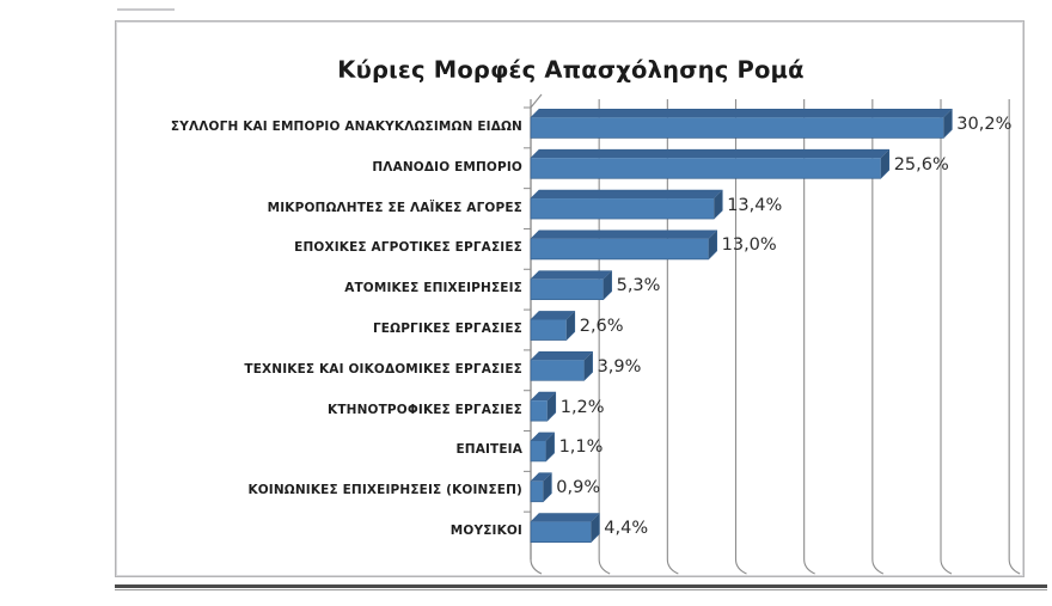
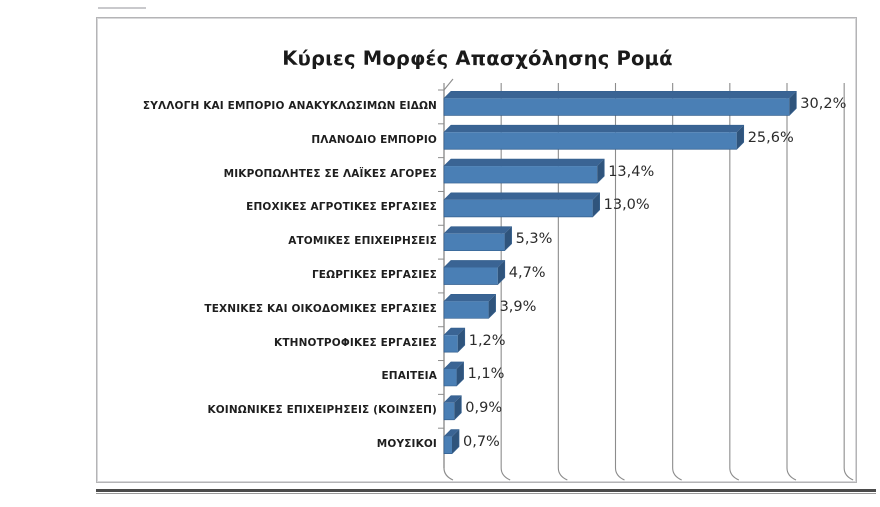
ΓΕΩΡΓΙΚΕΣ ΕΡΓΑΣΙΕΣ: 2,6% -> 4,7%
ΜΟΥΣΙΚΟΙ: 4,4% -> 0,7%
